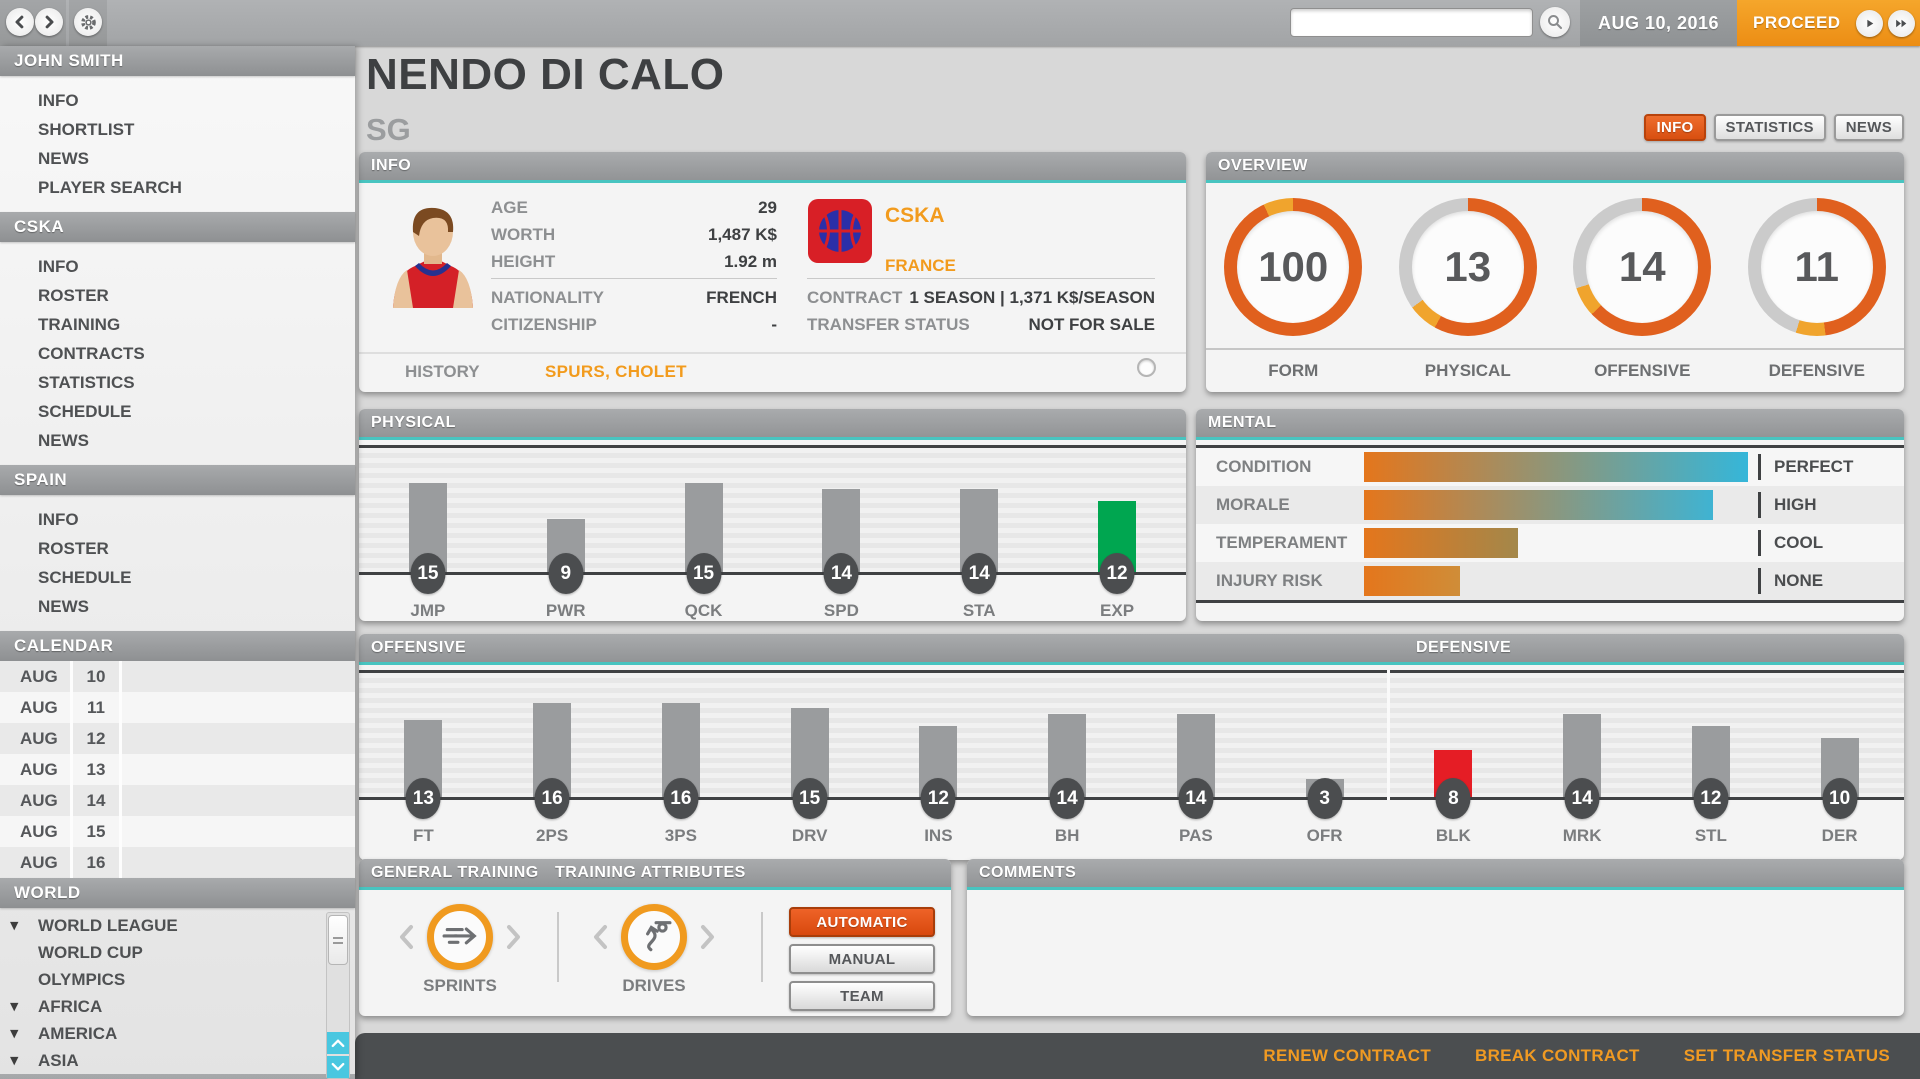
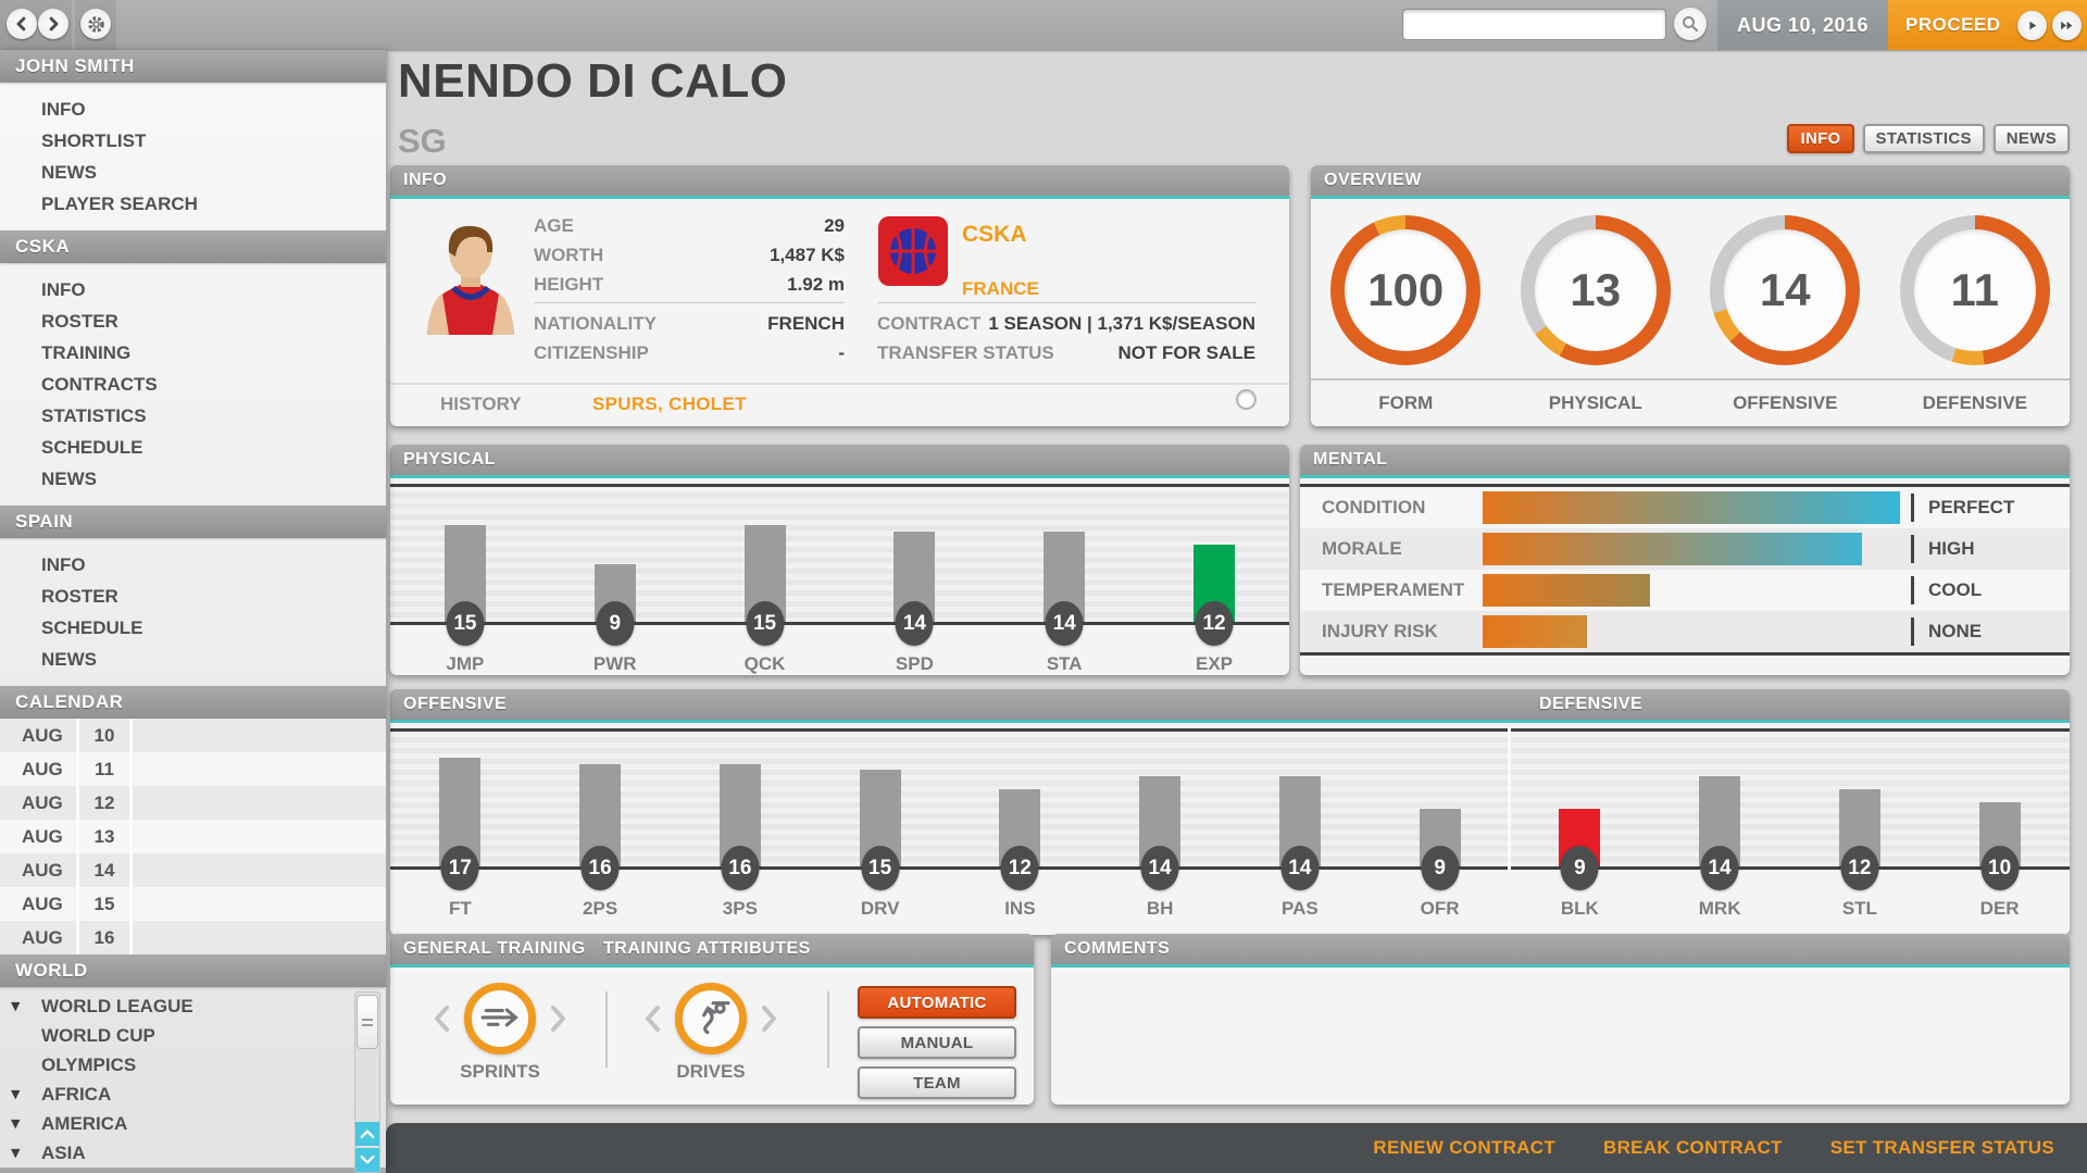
OFFENSIVE/FT: 13 -> 17
OFFENSIVE/OFR: 3 -> 9
DEFENSIVE/BLK: 8 -> 9
